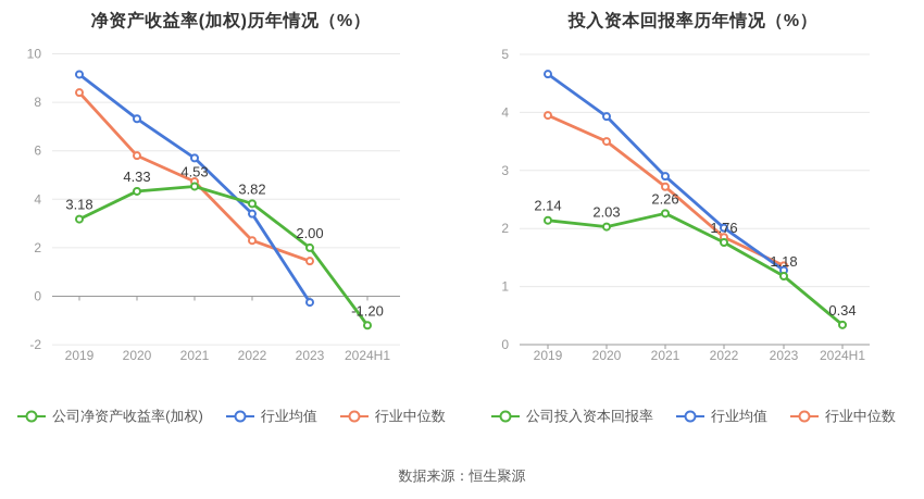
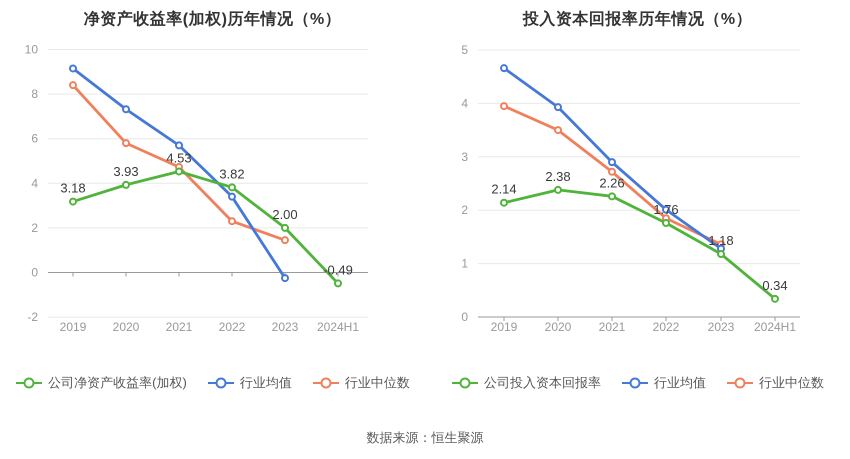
净资产收益率(加权)历年情况（%）/公司净资产收益率(加权)/2020: 4.33 -> 3.93
净资产收益率(加权)历年情况（%）/公司净资产收益率(加权)/2024H1: -1.20 -> -0.49
投入资本回报率历年情况（%）/公司投入资本回报率/2020: 2.03 -> 2.38
